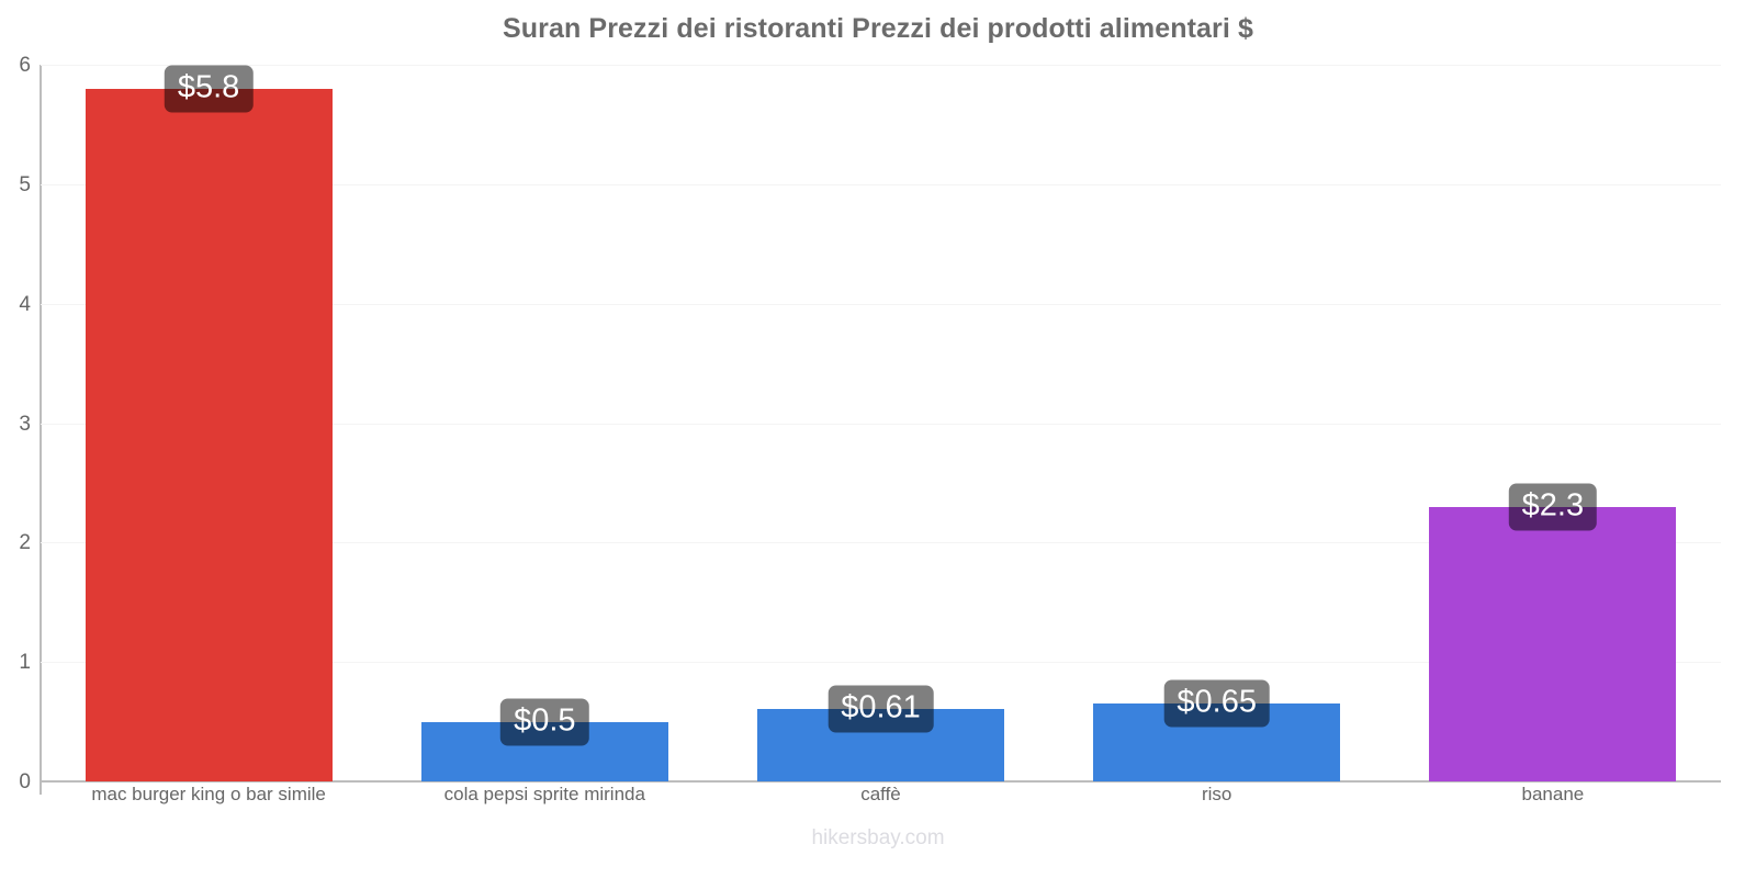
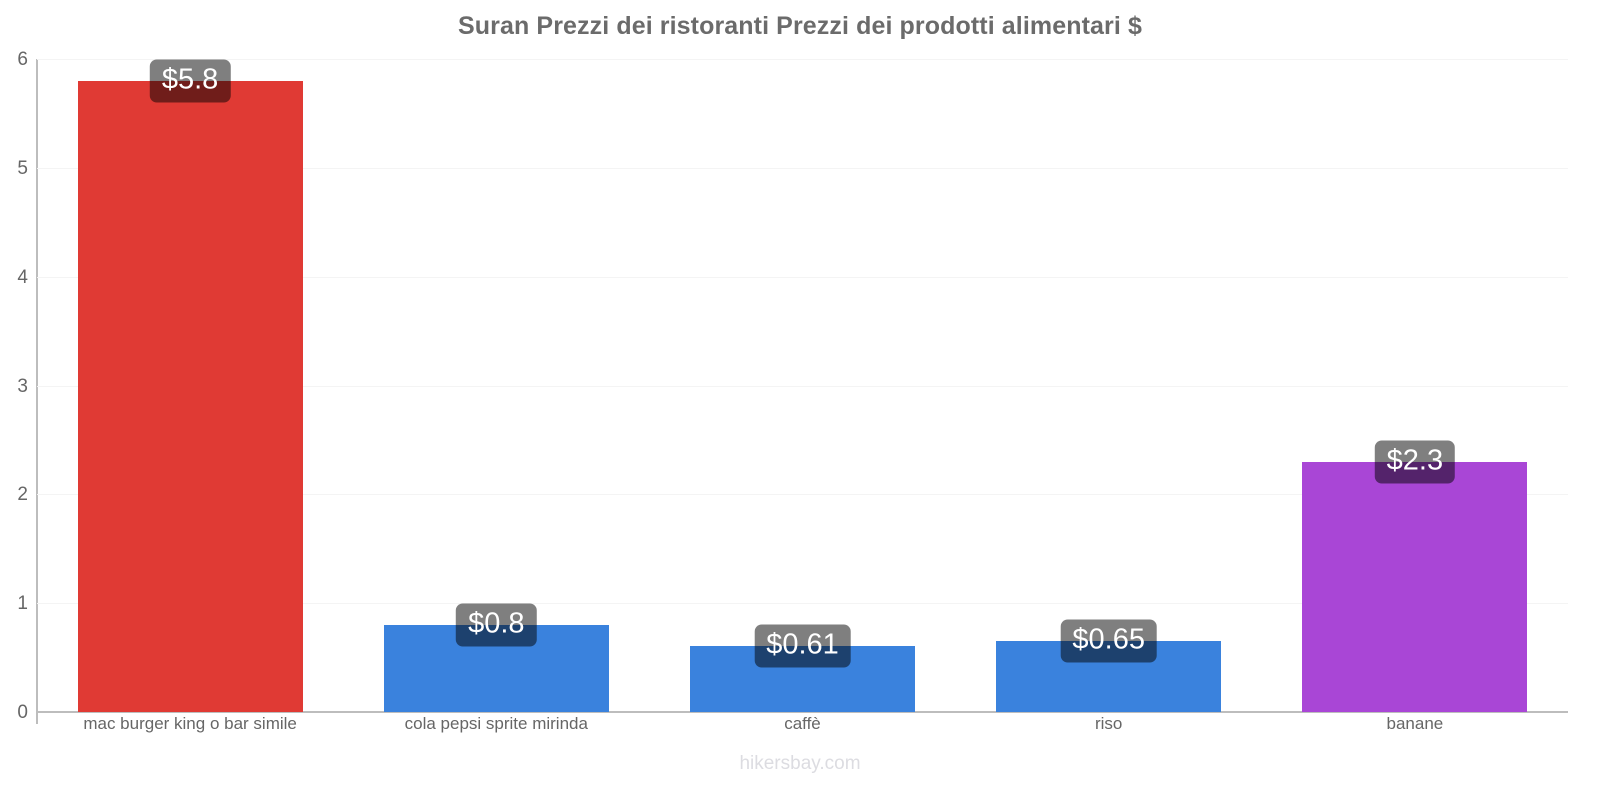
cola pepsi sprite mirinda: $0.5 -> $0.8
